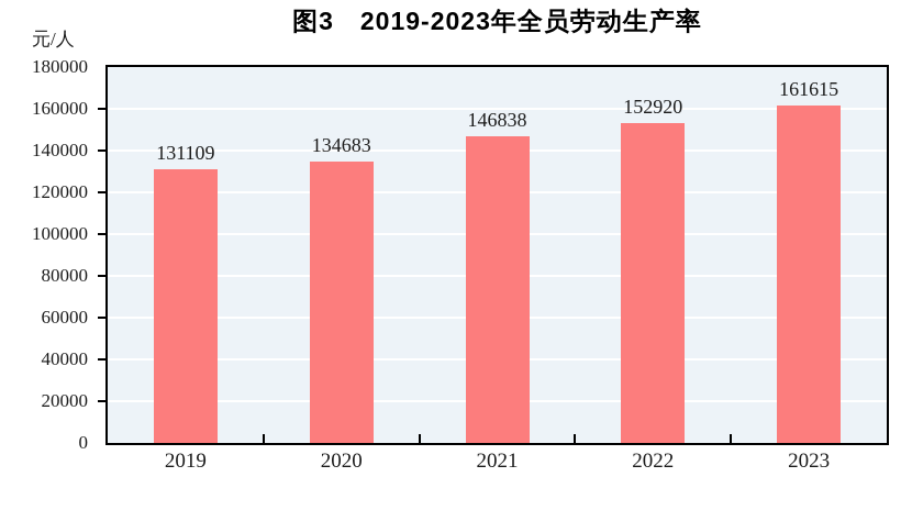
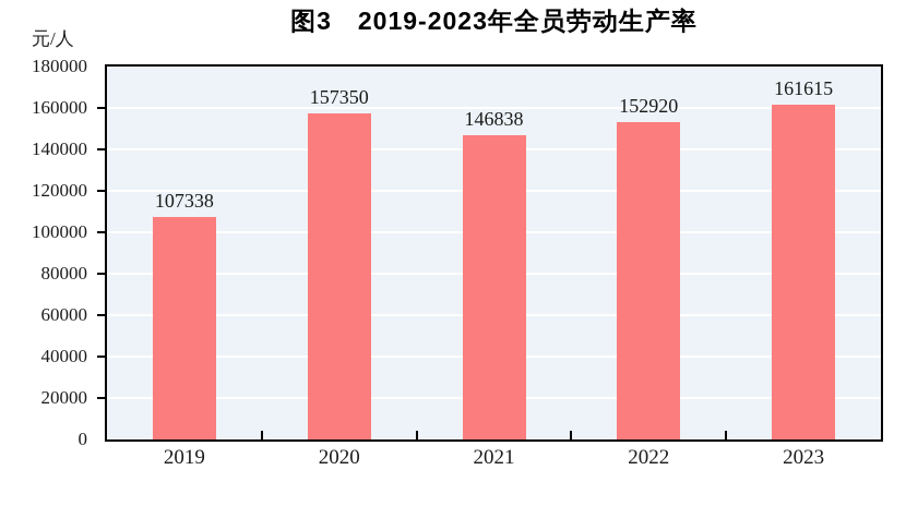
2019: 131109 -> 107338
2020: 134683 -> 157350
